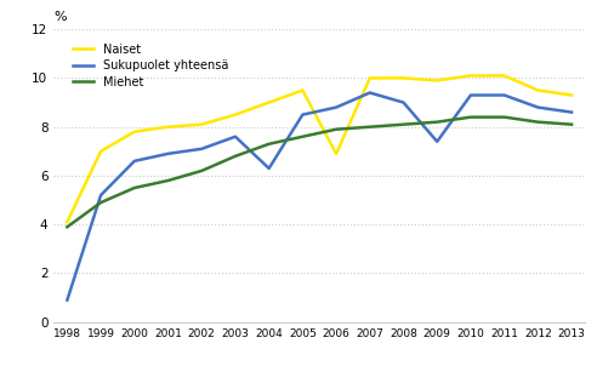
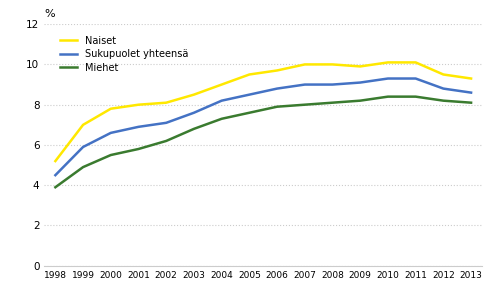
Naiset/1998: 4.1 -> 5.2
Sukupuolet yhteensä/1998: 0.9 -> 4.5
Sukupuolet yhteensä/1999: 5.2 -> 5.9
Sukupuolet yhteensä/2004: 6.3 -> 8.2
Naiset/2006: 6.9 -> 9.7
Sukupuolet yhteensä/2007: 9.4 -> 9.0
Sukupuolet yhteensä/2009: 7.4 -> 9.1
